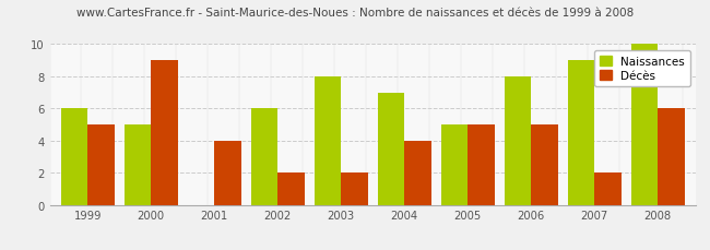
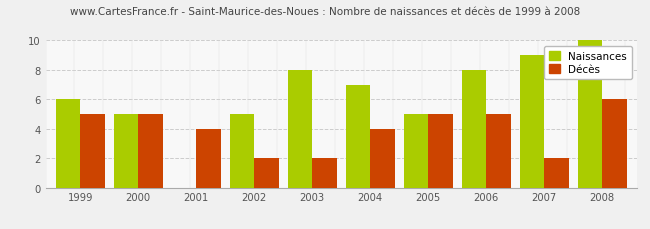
Décès/2000: 9 -> 5
Naissances/2002: 6 -> 5
